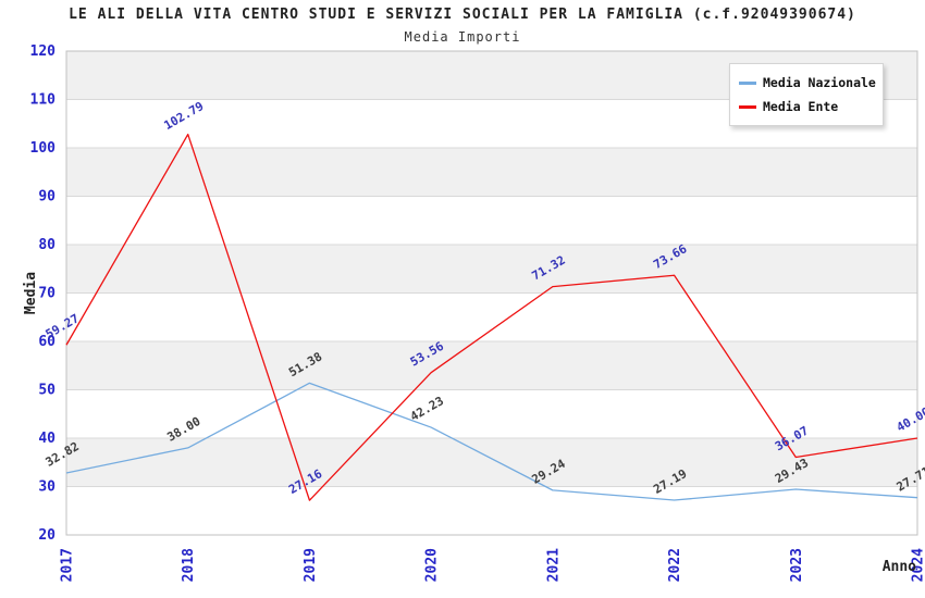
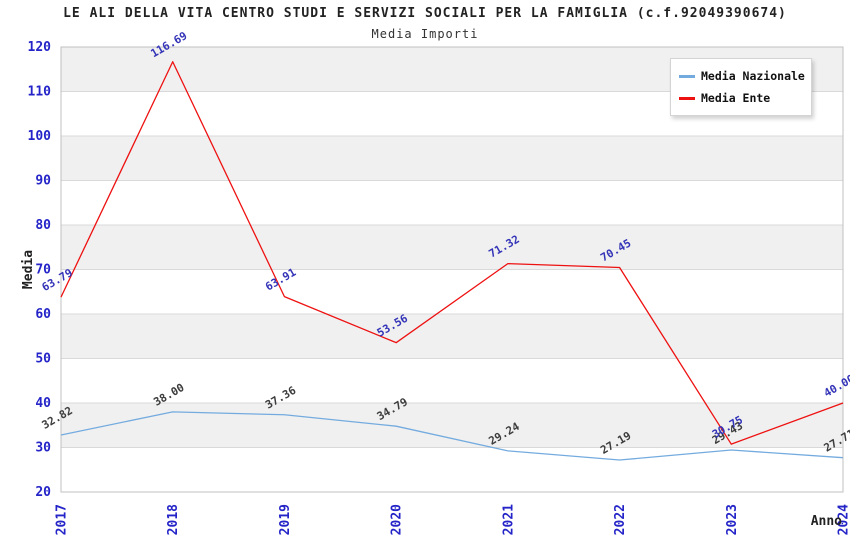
Media Ente/2017: 59.27 -> 63.79
Media Ente/2018: 102.79 -> 116.69
Media Nazionale/2019: 51.38 -> 37.36
Media Ente/2019: 27.16 -> 63.91
Media Nazionale/2020: 42.23 -> 34.79
Media Ente/2022: 73.66 -> 70.45
Media Ente/2023: 36.07 -> 30.75
